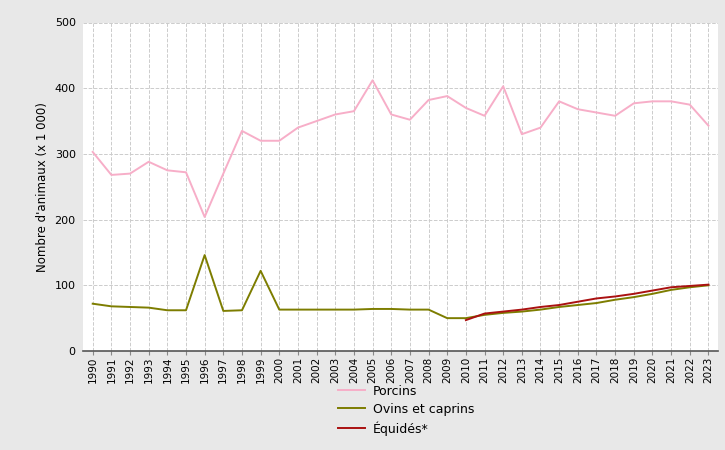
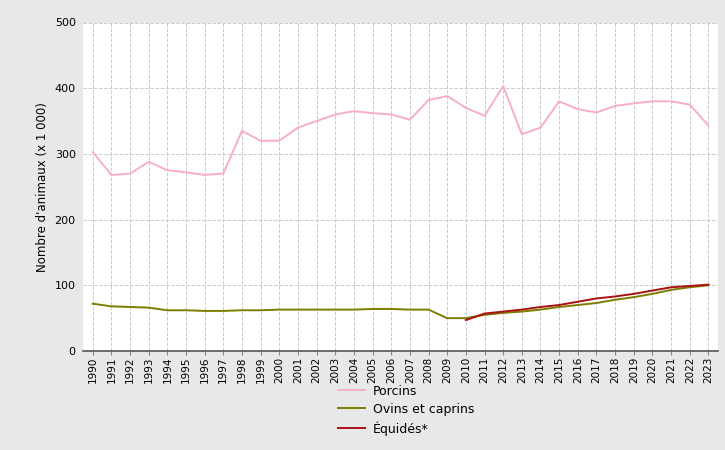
Porcins/1996: 204 -> 268
Ovins et caprins/1996: 146 -> 61
Ovins et caprins/1999: 122 -> 62
Porcins/2005: 412 -> 362
Porcins/2018: 358 -> 373
